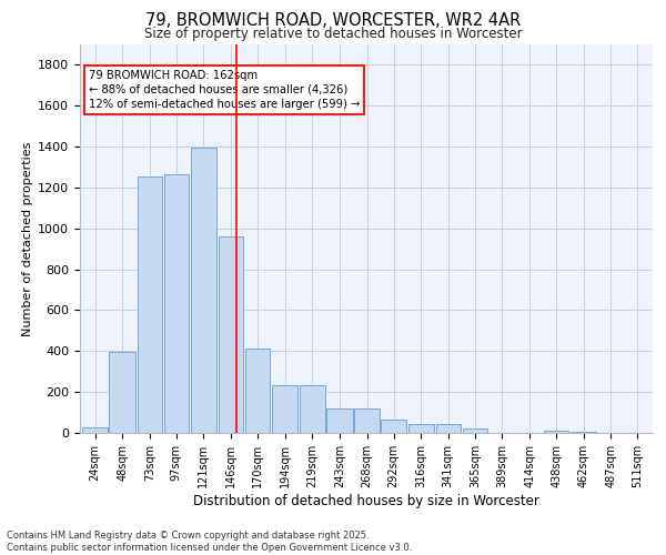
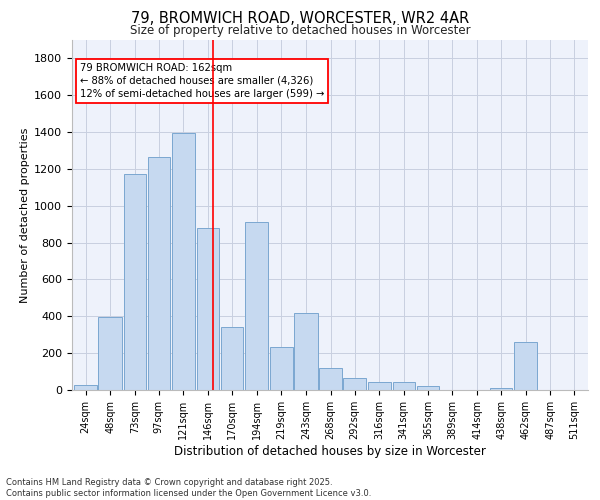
73sqm: 1260 -> 1170
146sqm: 960 -> 880
170sqm: 420 -> 340
194sqm: 240 -> 910
243sqm: 120 -> 420
462sqm: 0 -> 260
